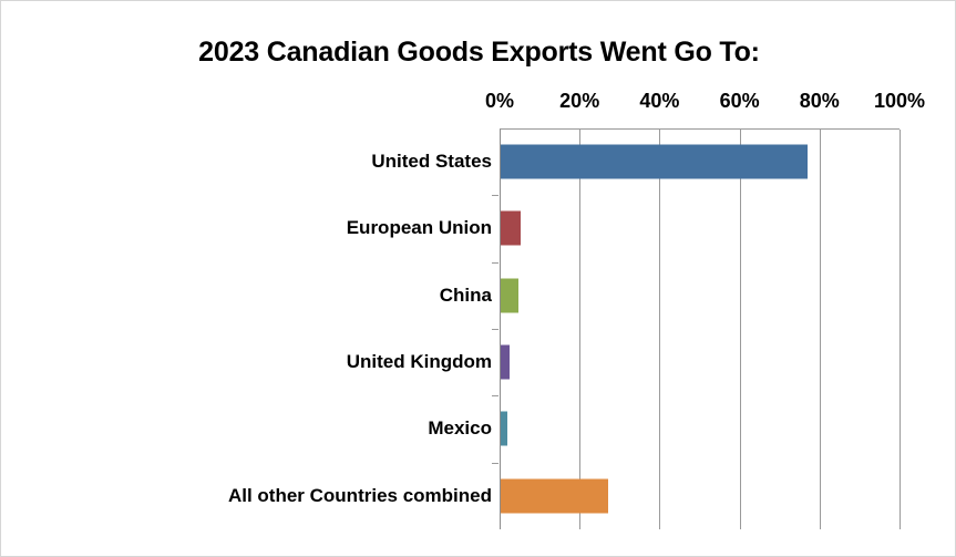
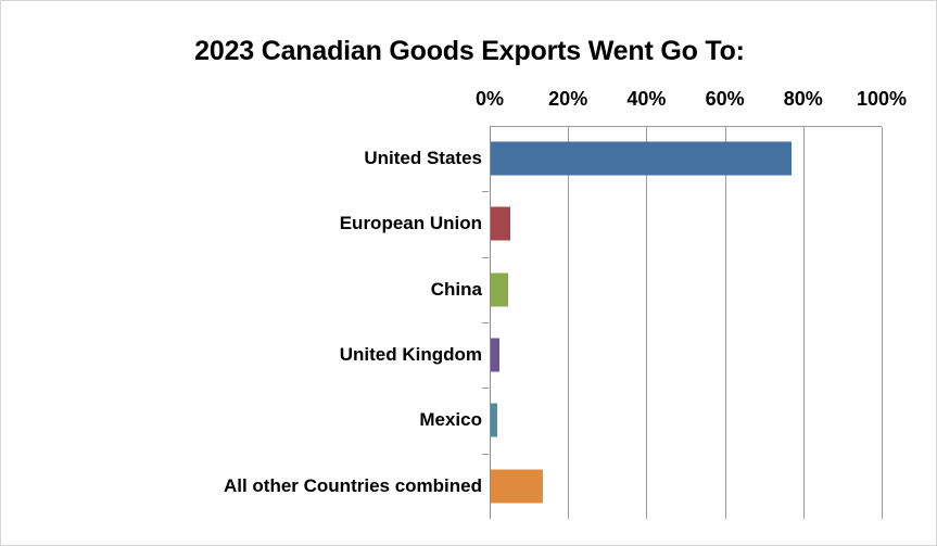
All other Countries combined: 27% -> 13%
